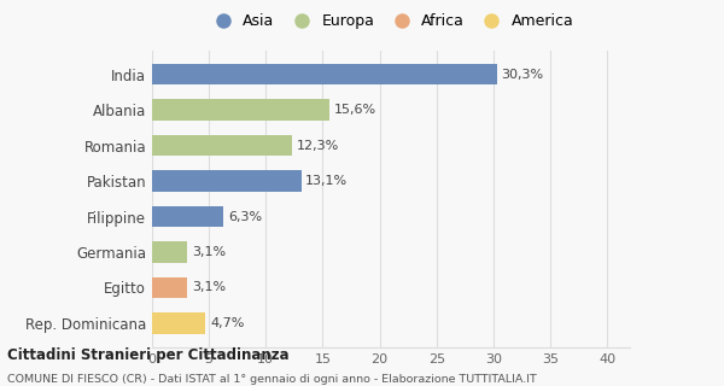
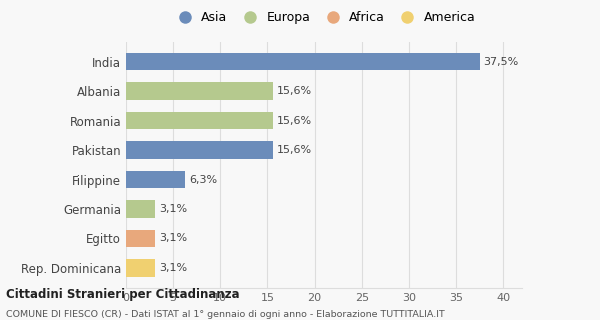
India: 30,3% -> 37,5%
Romania: 12,3% -> 15,6%
Pakistan: 13,1% -> 15,6%
Rep. Dominicana: 4,7% -> 3,1%
